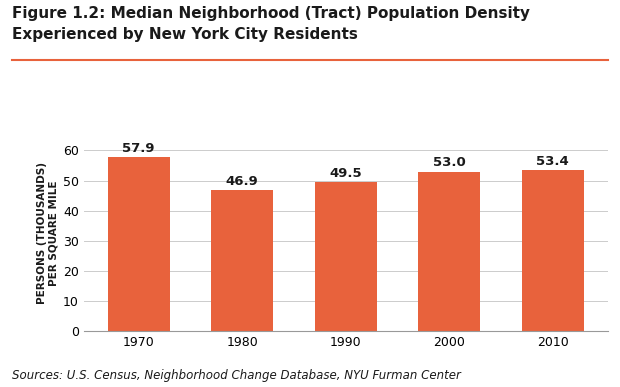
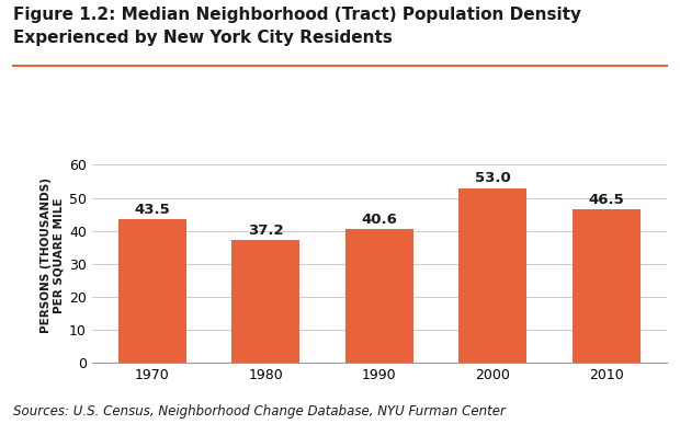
1970: 57.9 -> 43.5
1980: 46.9 -> 37.2
1990: 49.5 -> 40.6
2010: 53.4 -> 46.5
